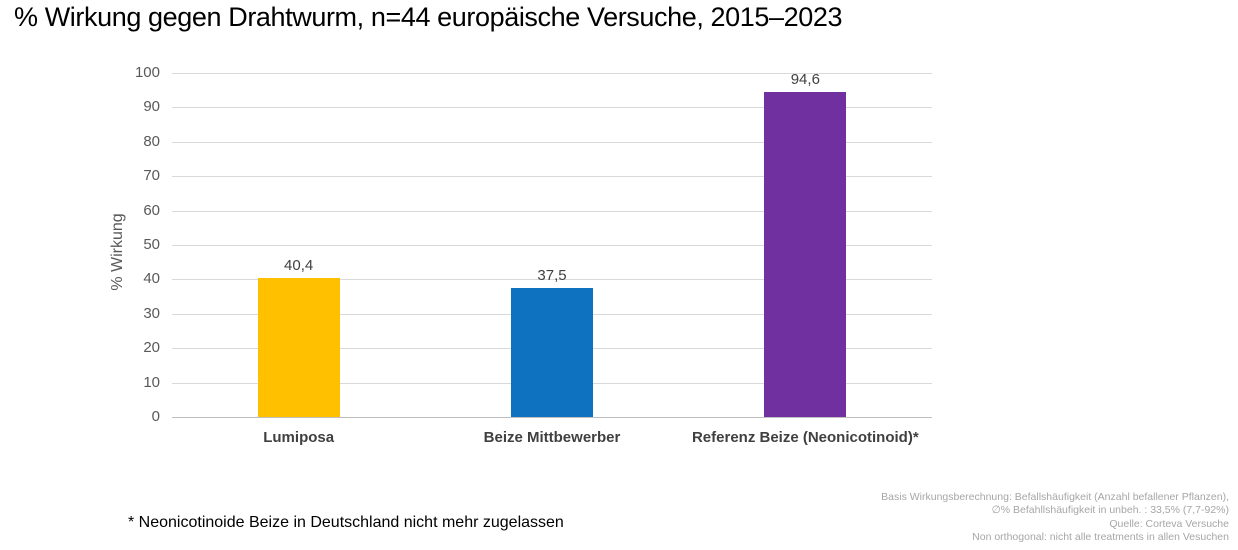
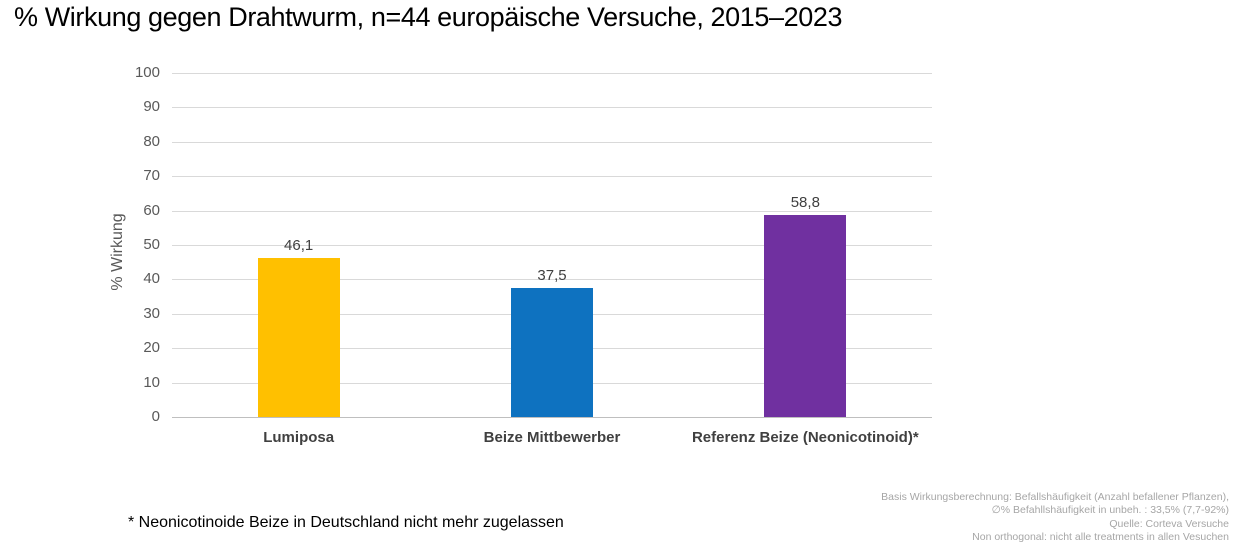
Lumiposa: 40,4 -> 46,1
Referenz Beize (Neonicotinoid)*: 94,6 -> 58,8
